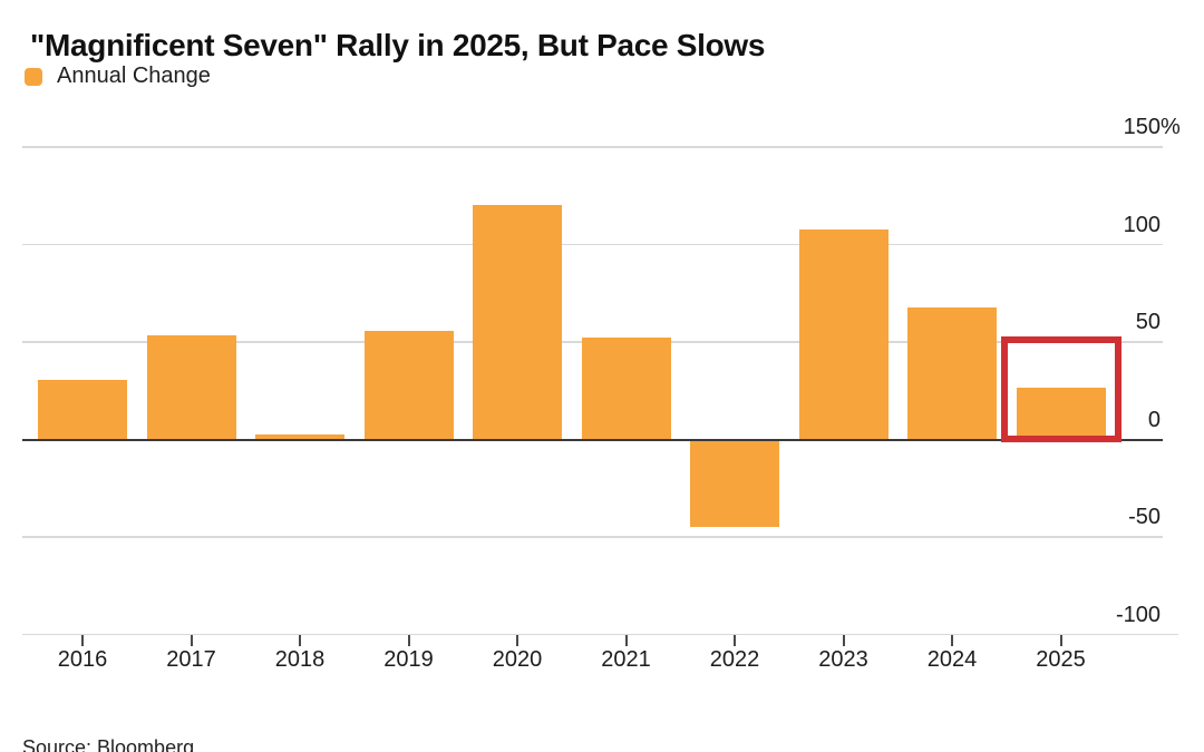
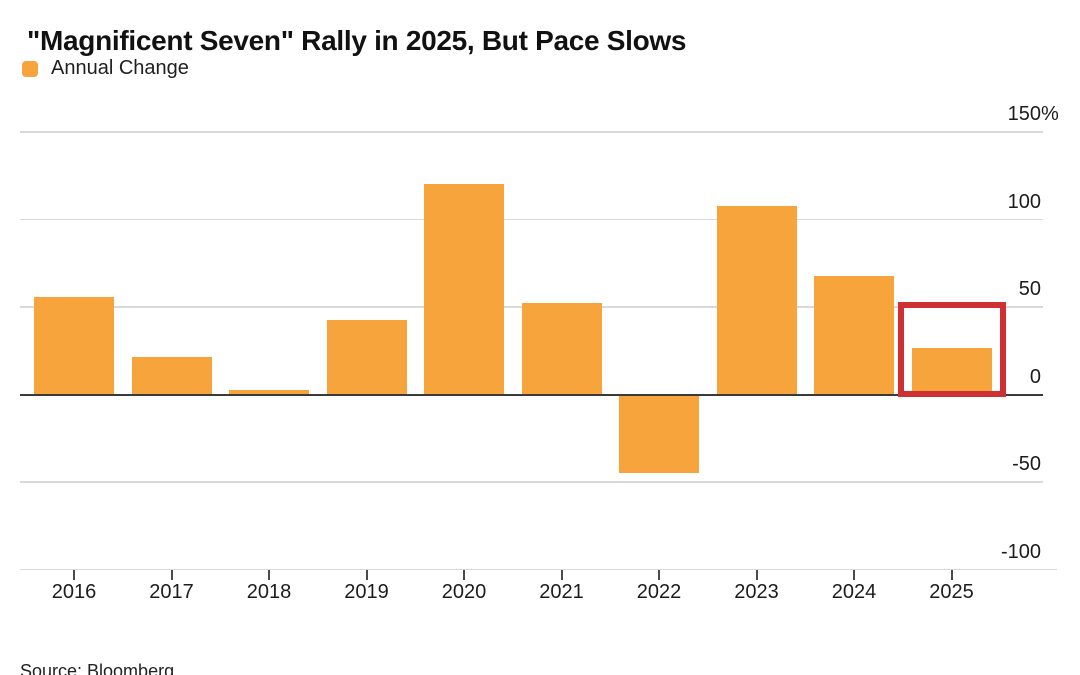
2016: 30 -> 55
2017: 53 -> 21
2019: 55 -> 42
